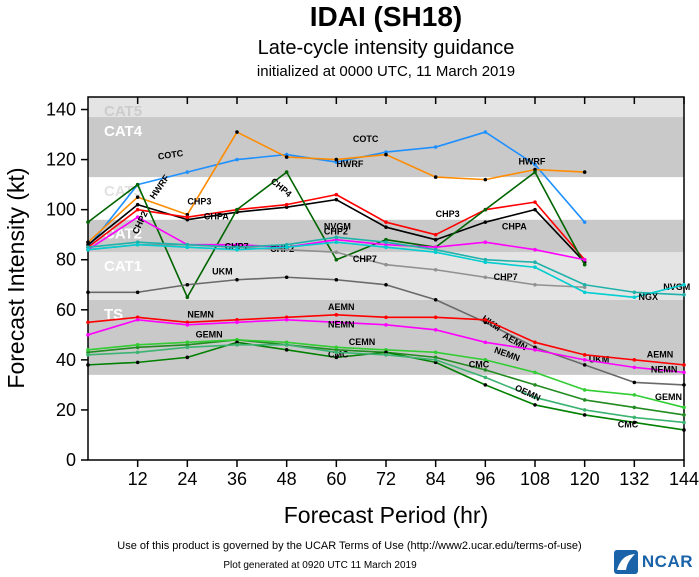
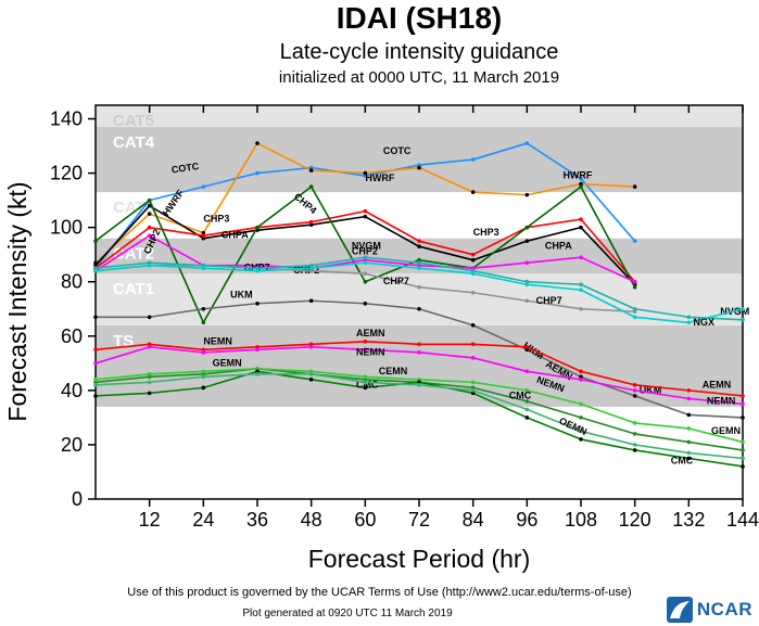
CHP3/12: 102 -> 108
CHP2/108: 84 -> 89
